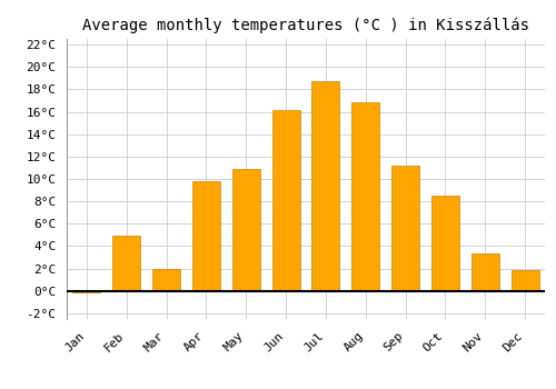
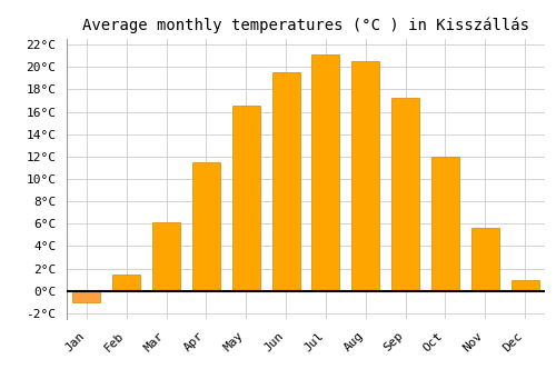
Jan: -0.1°C -> -1.0°C
Feb: 4.9°C -> 1.5°C
Mar: 2.0°C -> 6.1°C
Apr: 9.8°C -> 11.5°C
May: 10.9°C -> 16.5°C
Jun: 16.2°C -> 19.5°C
Jul: 18.7°C -> 21.1°C
Aug: 16.8°C -> 20.5°C
Sep: 11.2°C -> 17.2°C
Oct: 8.5°C -> 12.0°C
Nov: 3.4°C -> 5.6°C
Dec: 1.9°C -> 1.0°C
